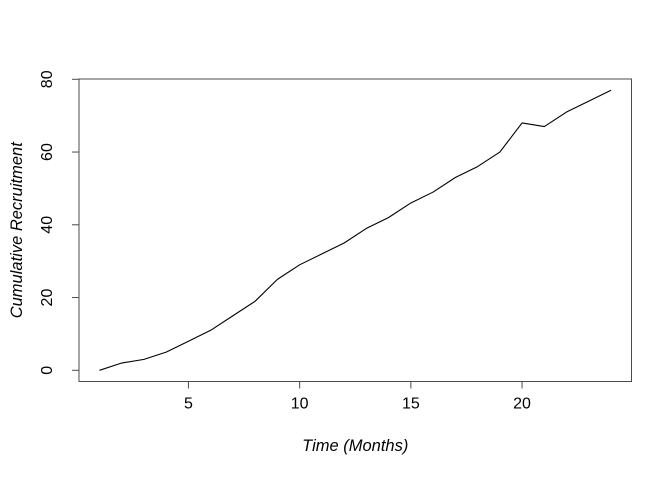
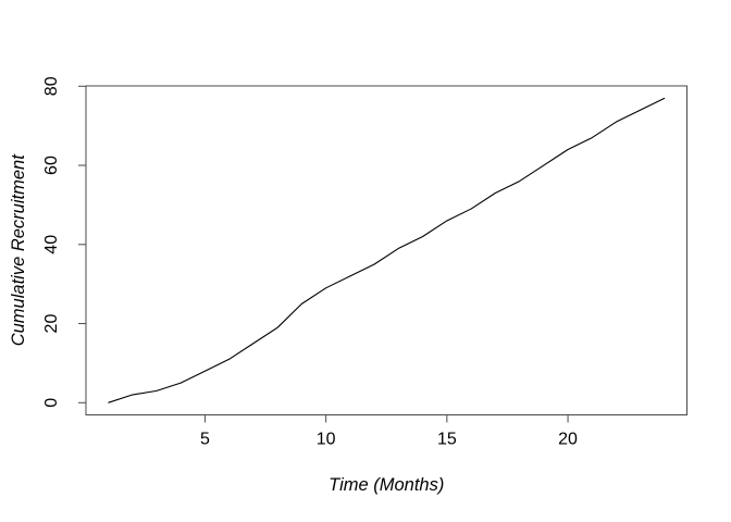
20: 68 -> 64
